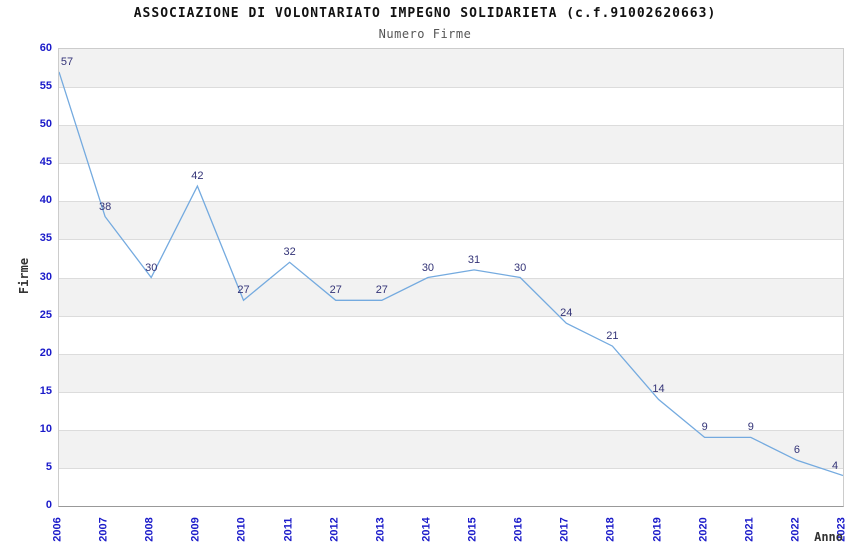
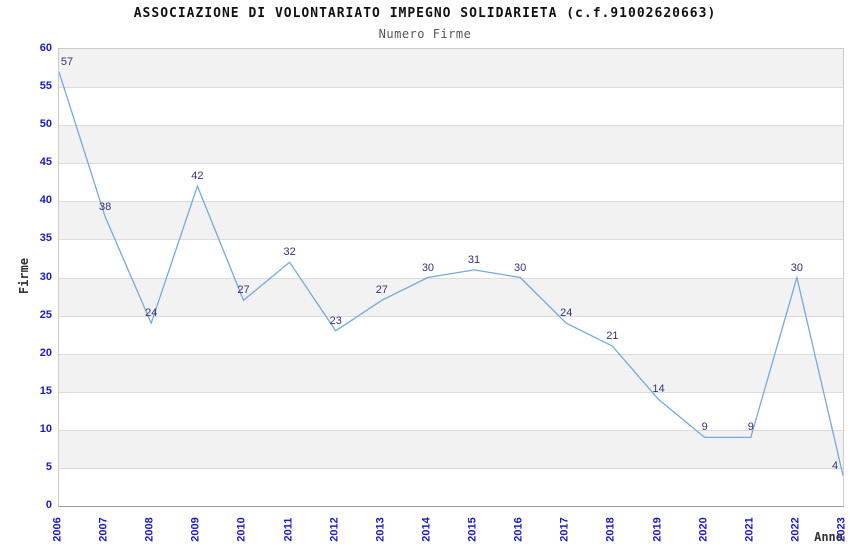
2008: 30 -> 24
2012: 27 -> 23
2022: 6 -> 30
